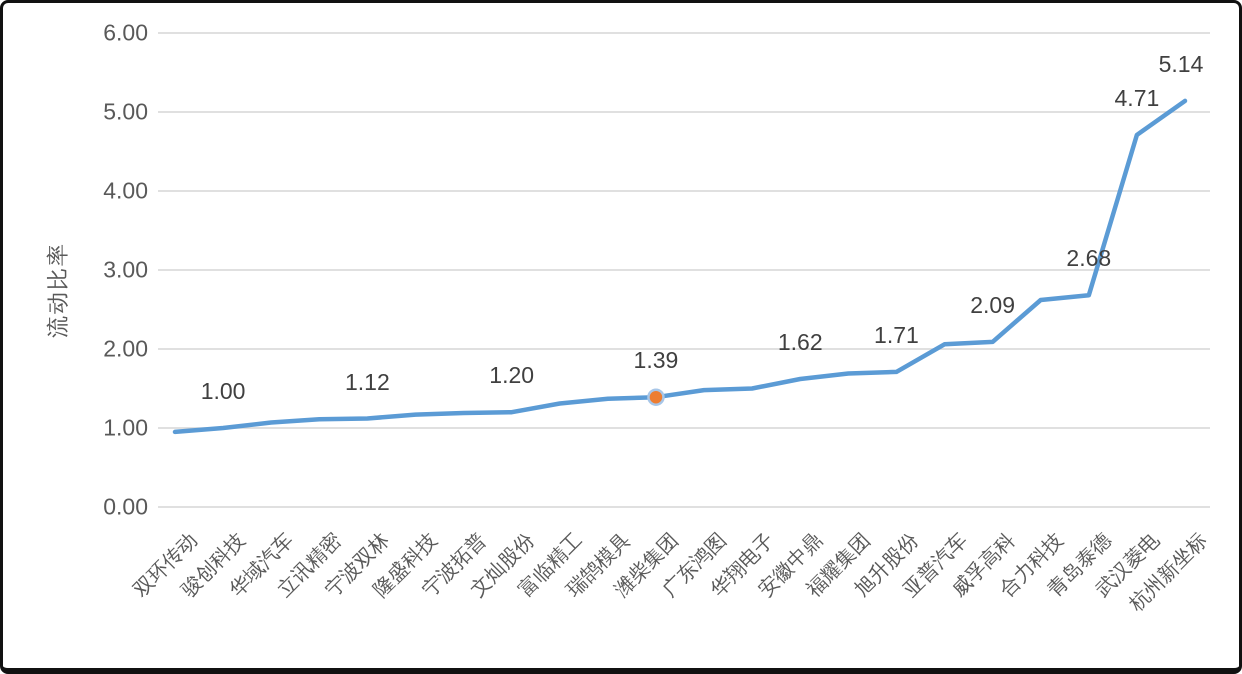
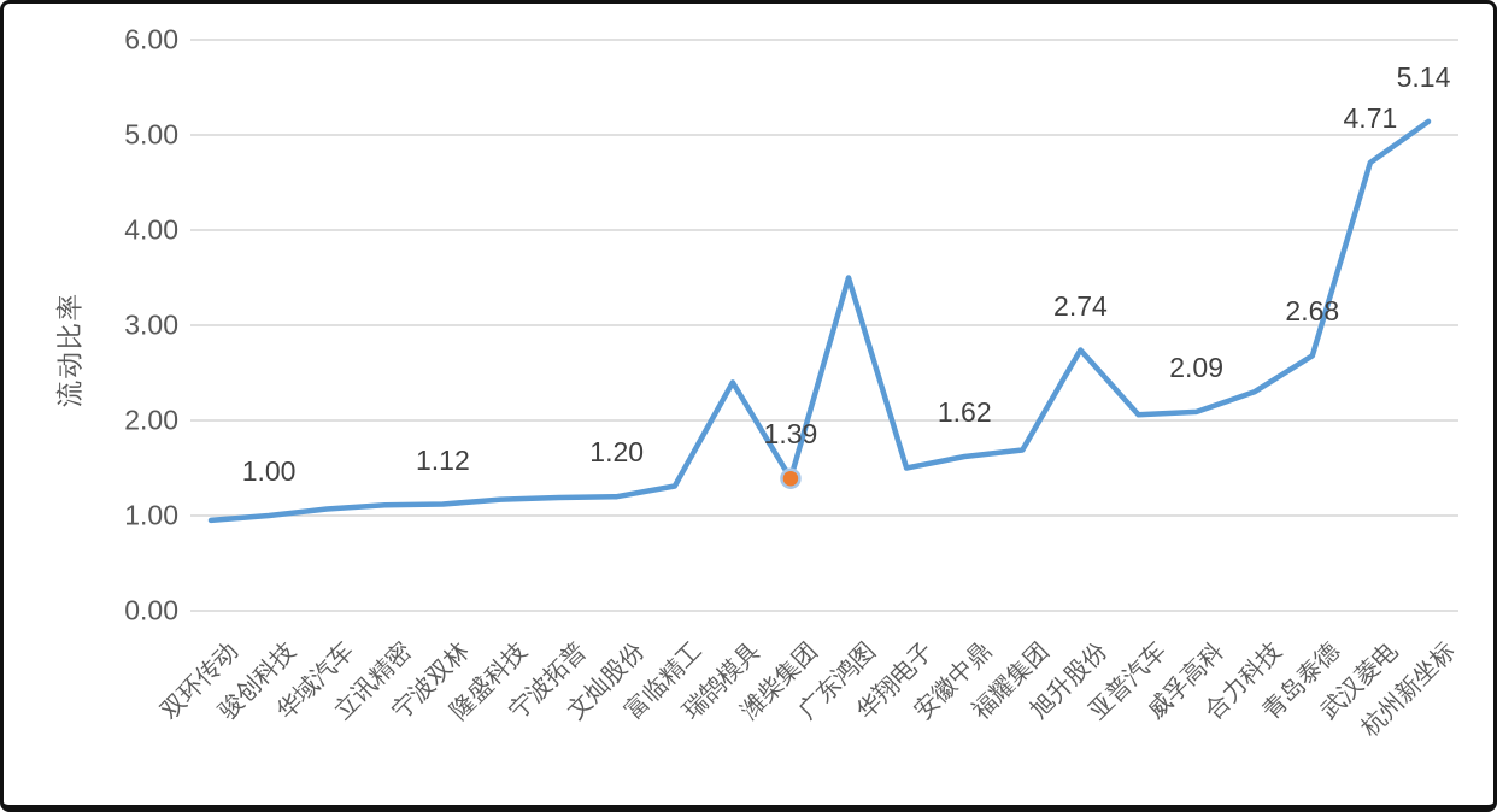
瑞鹄模具: 1.4 -> 2.4
广东鸿图: 1.5 -> 3.5
旭升股份: 1.71 -> 2.74
合力科技: 2.6 -> 2.3
